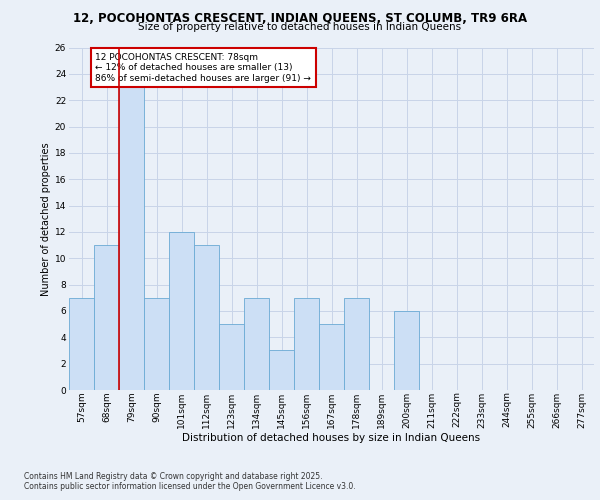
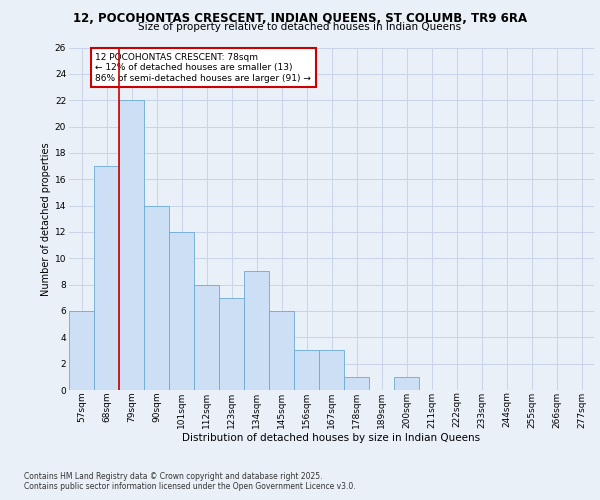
57sqm: 7 -> 6
68sqm: 11 -> 17
79sqm: 23 -> 22
90sqm: 7 -> 14
112sqm: 11 -> 8
123sqm: 5 -> 7
134sqm: 7 -> 9
145sqm: 3 -> 6
156sqm: 7 -> 3
167sqm: 5 -> 3
178sqm: 7 -> 1
200sqm: 6 -> 1
